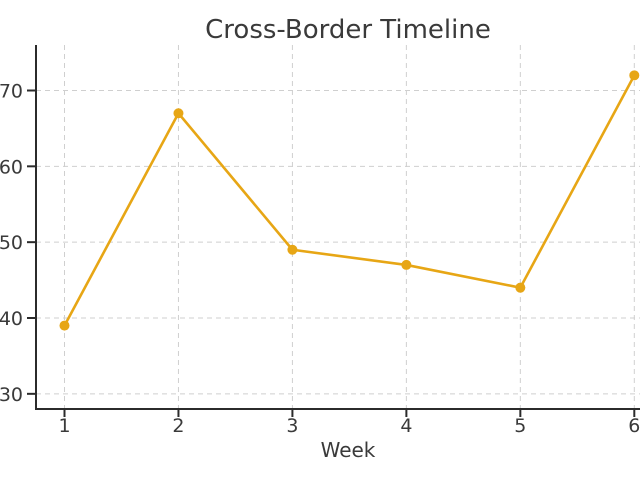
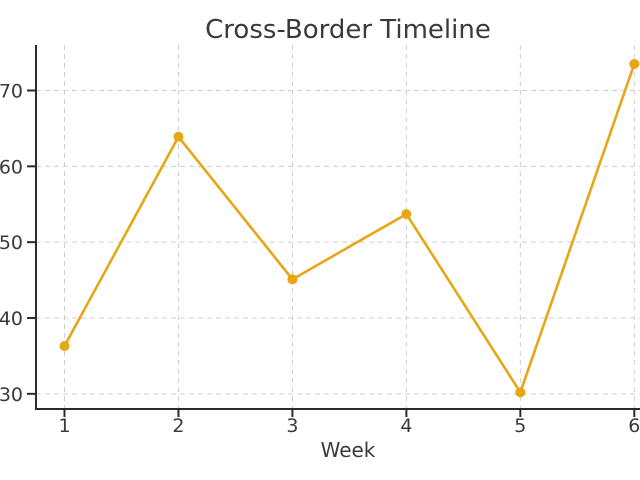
1: 39 -> 36
2: 67 -> 64
3: 49 -> 45
4: 47 -> 54
5: 44 -> 30
6: 72 -> 74
